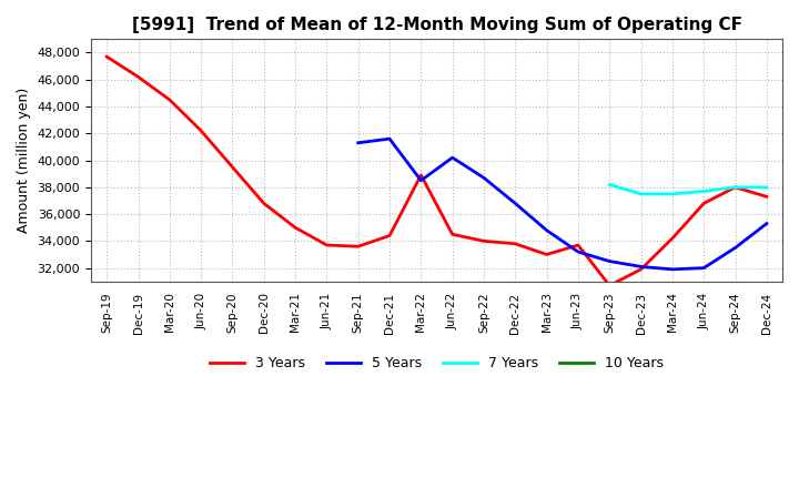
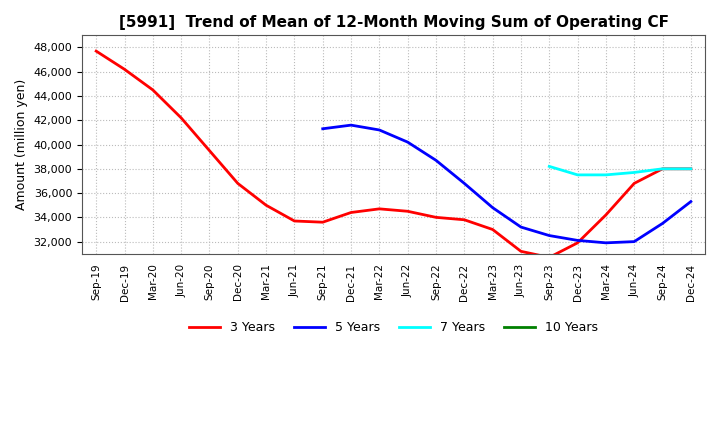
3 Years/Mar-22: 38,900 -> 34,700
5 Years/Mar-22: 38,500 -> 41,200
3 Years/Jun-23: 33,700 -> 31,200
3 Years/Dec-24: 37,300 -> 38,000
